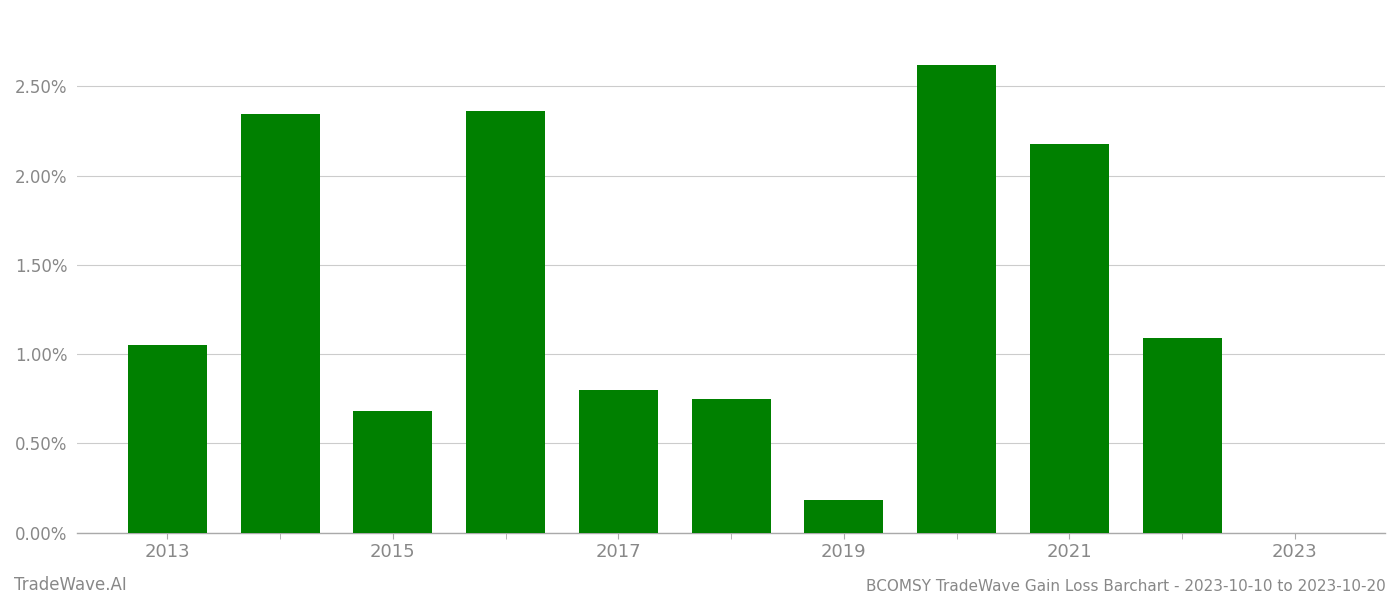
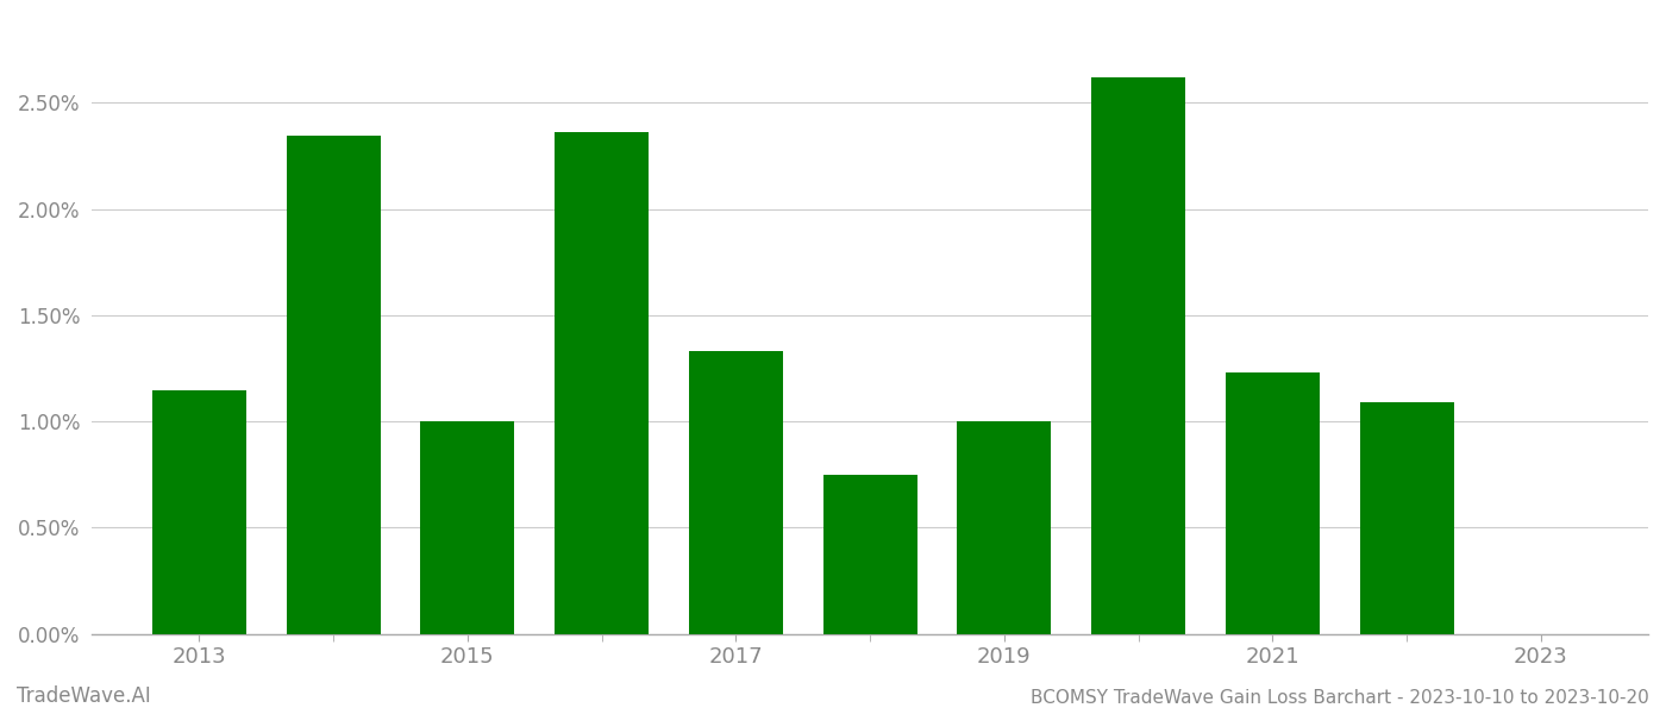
2013: 1.05% -> 1.15%
2015: 0.68% -> 1.00%
2017: 0.80% -> 1.33%
2019: 0.18% -> 1.00%
2021: 2.18% -> 1.23%
